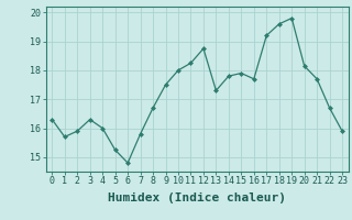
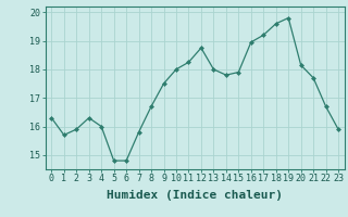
5: 15.25 -> 14.80
13: 17.30 -> 18.00
16: 17.70 -> 18.95
